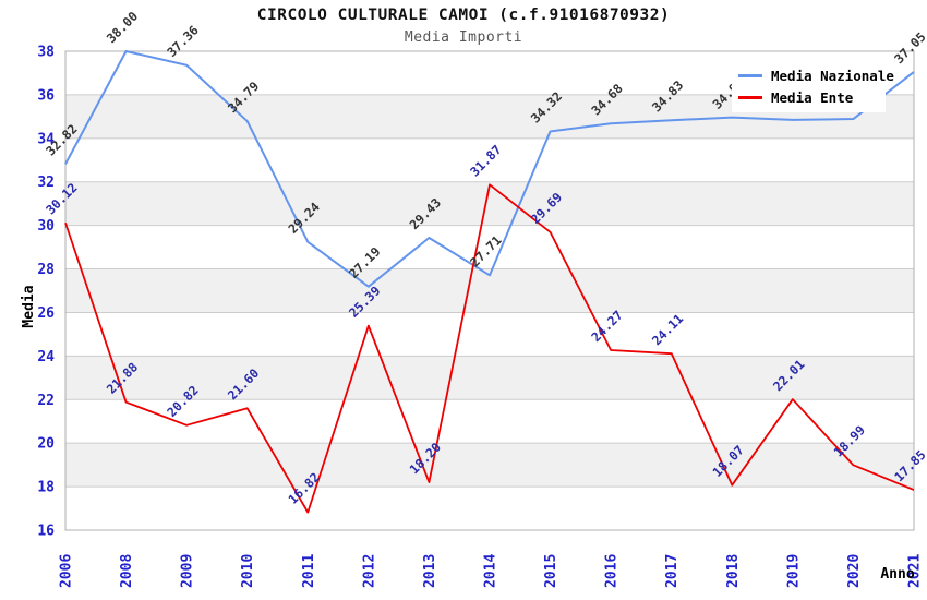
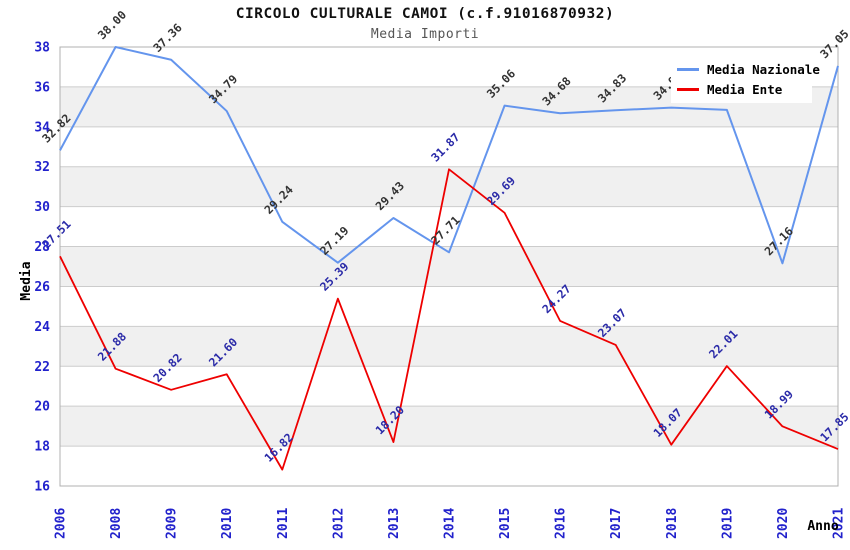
Media Ente/2006: 30.12 -> 27.51
Media Nazionale/2015: 34.32 -> 35.06
Media Ente/2017: 24.11 -> 23.07
Media Nazionale/2020: 34.89 -> 27.16
